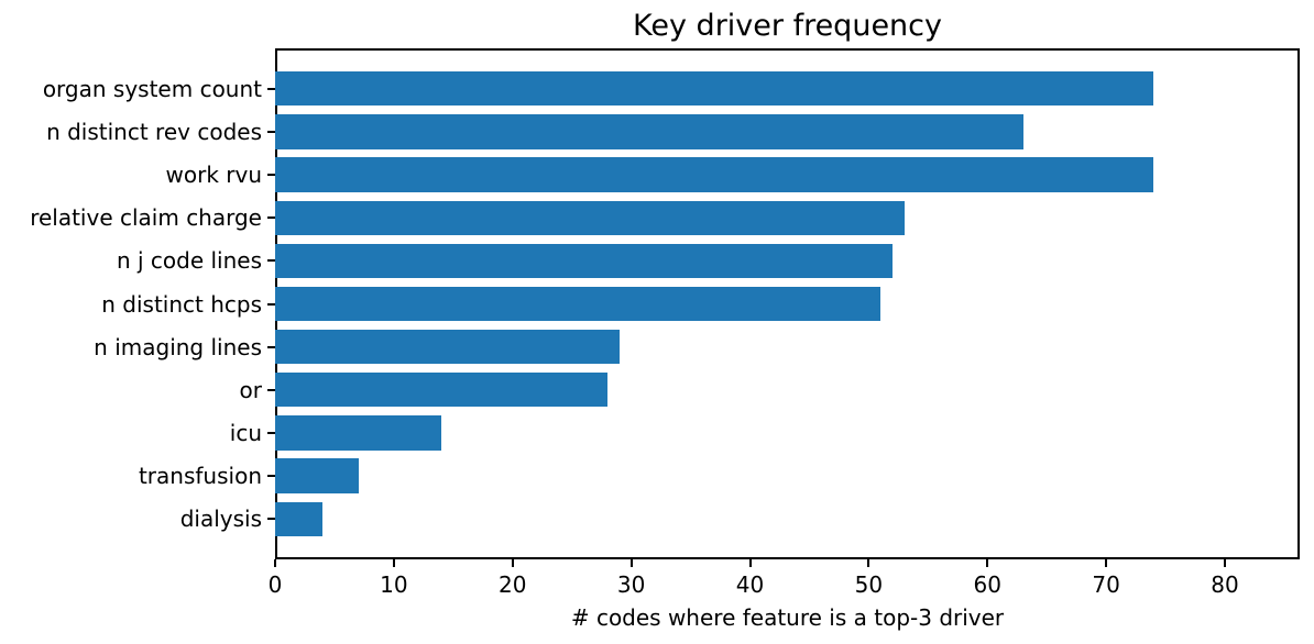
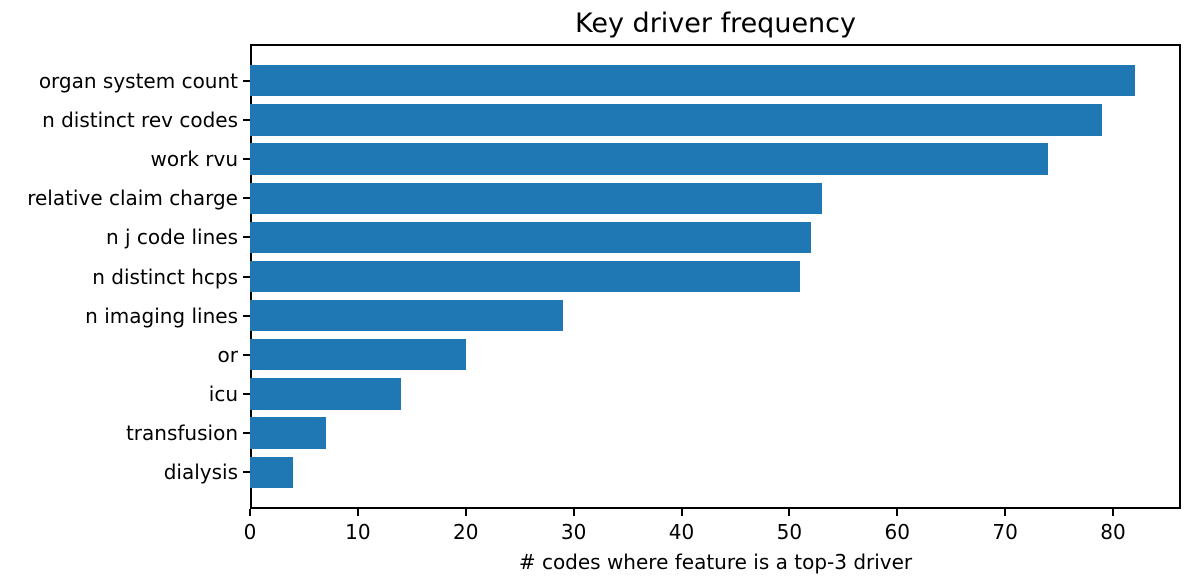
organ system count: 74 -> 82
n distinct rev codes: 63 -> 79
or: 28 -> 20
